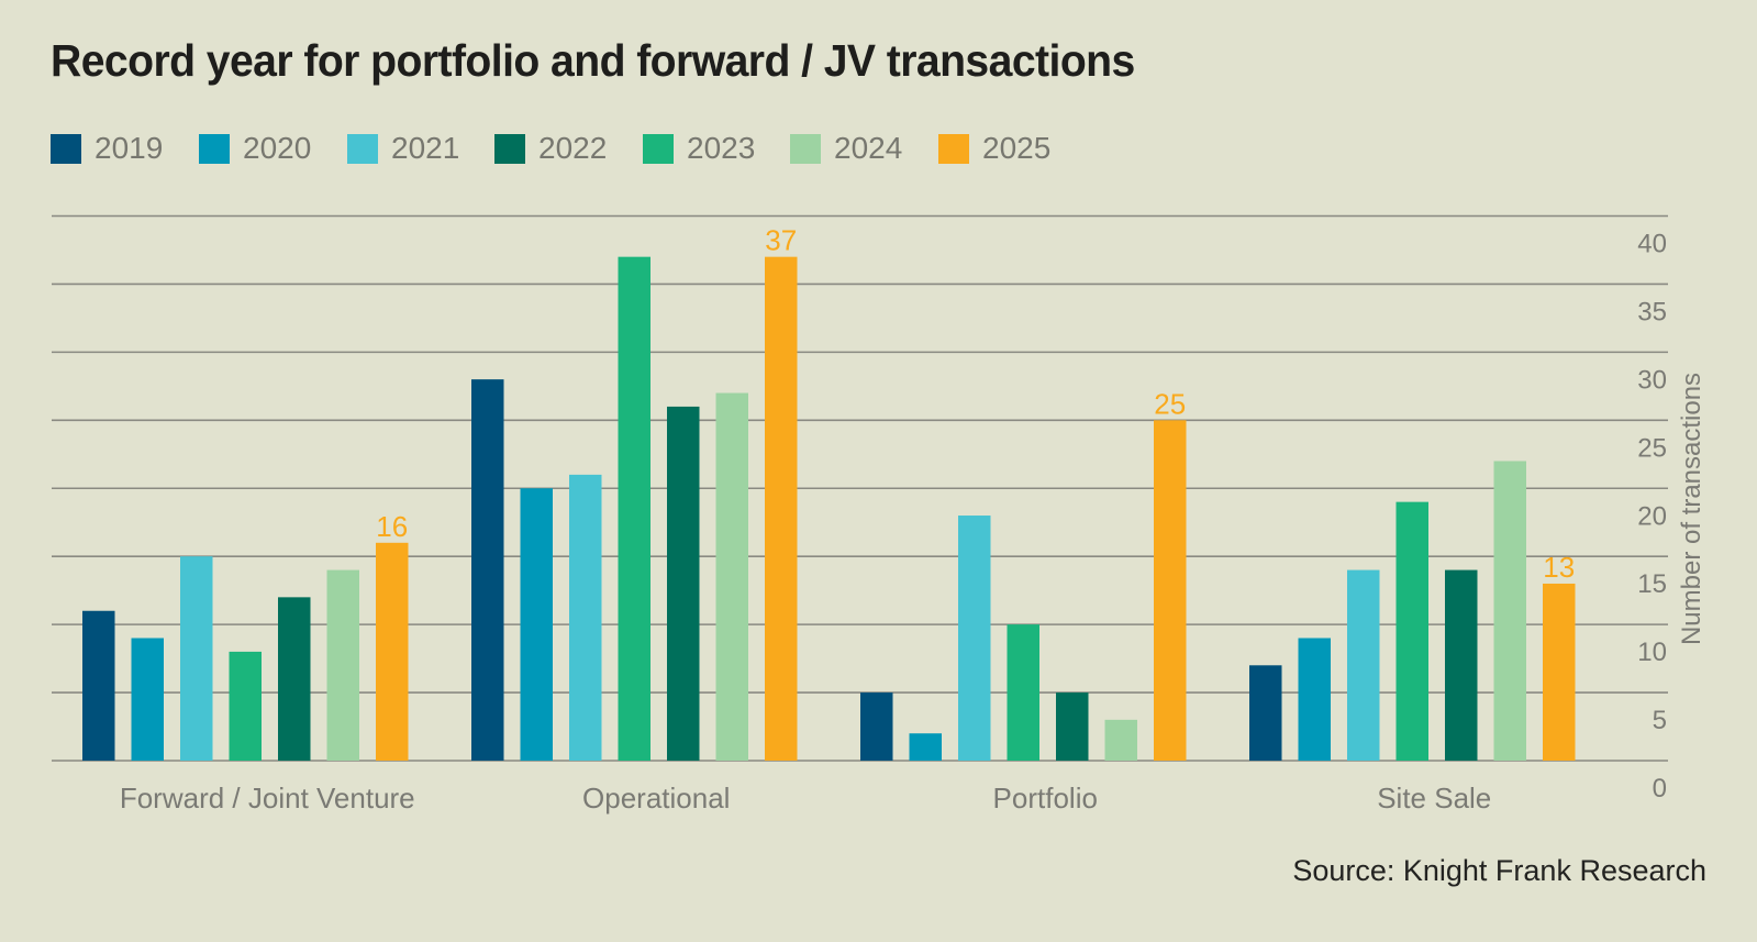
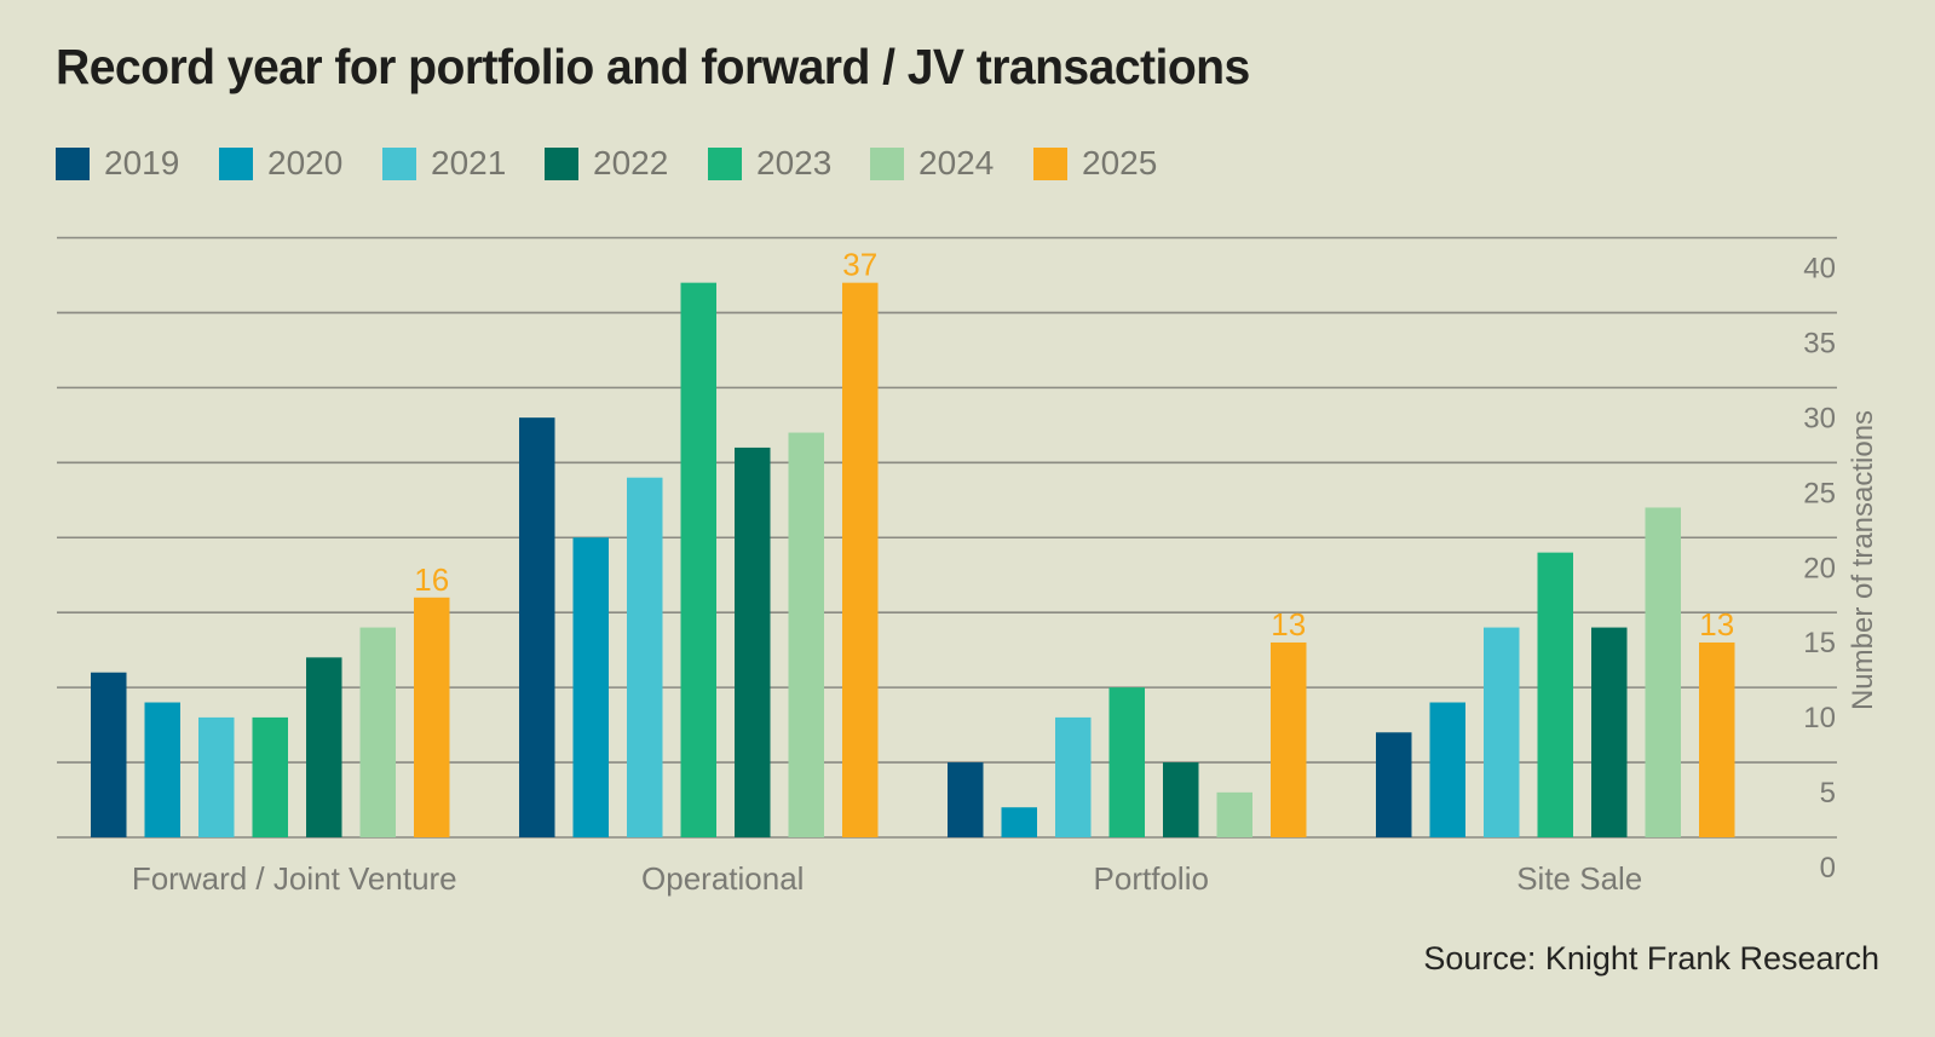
2021/Forward / Joint Venture: 15 -> 8
2021/Operational: 21 -> 24
2021/Portfolio: 18 -> 8
2025/Portfolio: 25 -> 13
